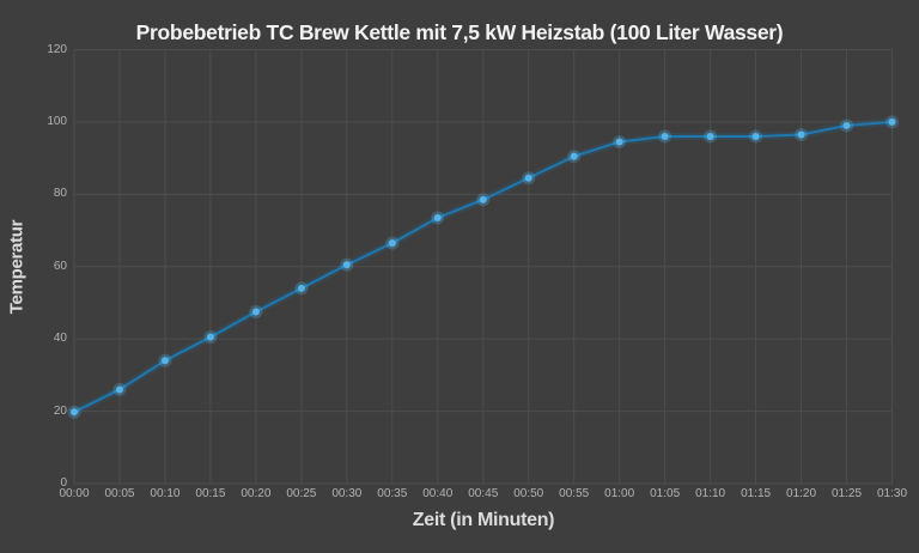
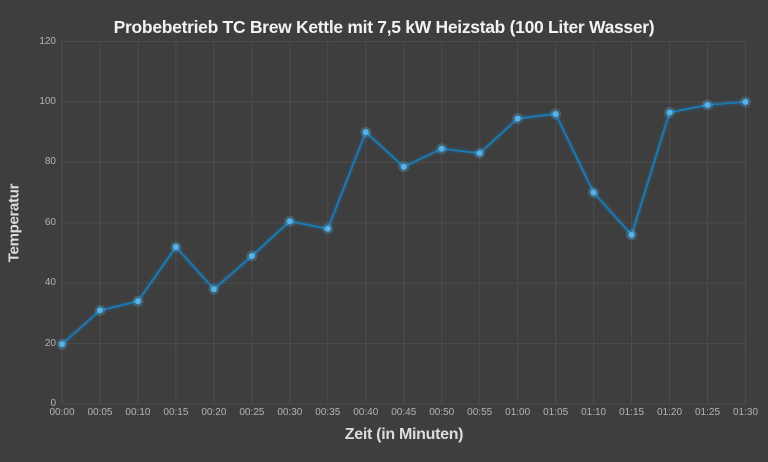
00:05: 26 -> 31
00:15: 40 -> 52
00:20: 48 -> 38
00:25: 54 -> 49
00:35: 66 -> 58
00:40: 74 -> 90
00:55: 90 -> 83
01:10: 96 -> 70
01:15: 96 -> 56
